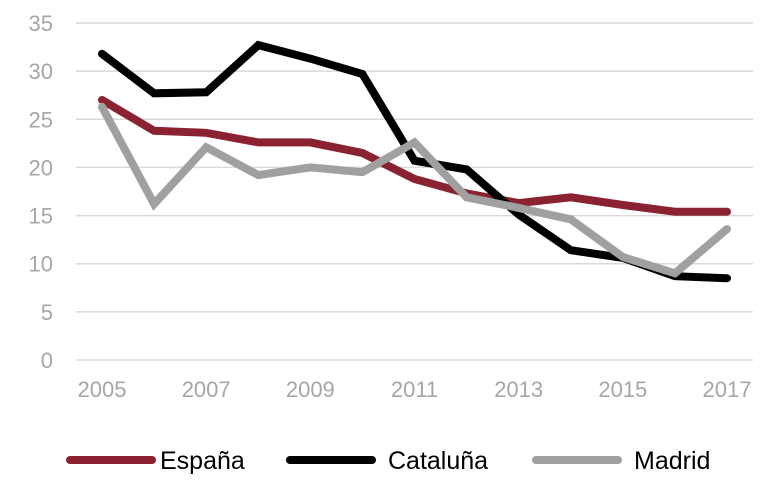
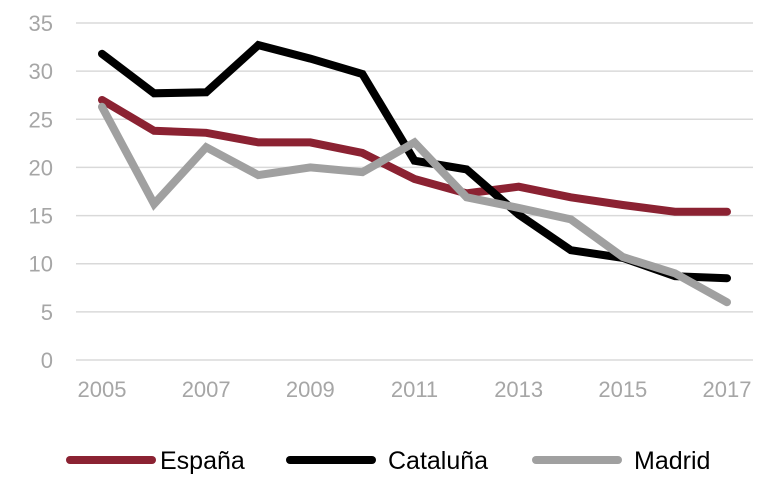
España/2013: 16 -> 18
Madrid/2017: 14 -> 6
